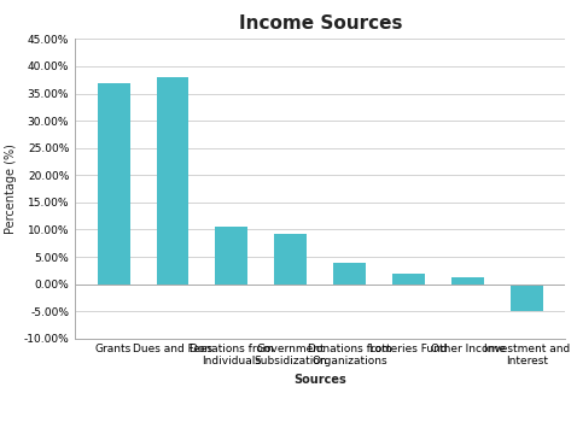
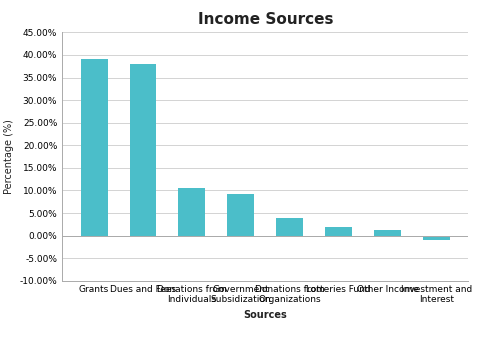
Grants: 37.0% -> 39.0%
Investment and Interest: -5.0% -> -1.0%
